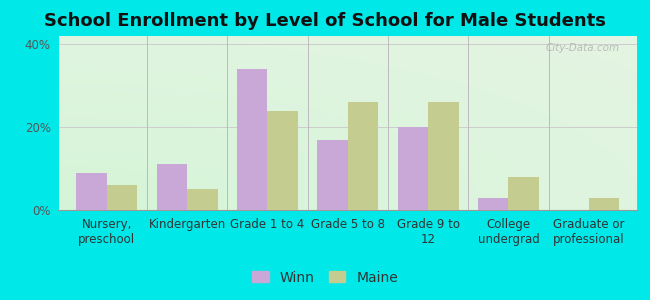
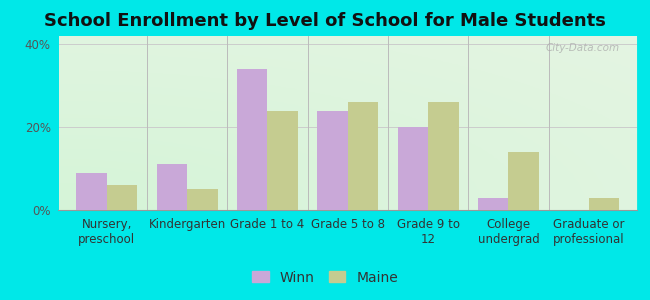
Winn/Grade 5 to 8: 17% -> 24%
Maine/College undergrad: 8% -> 14%
